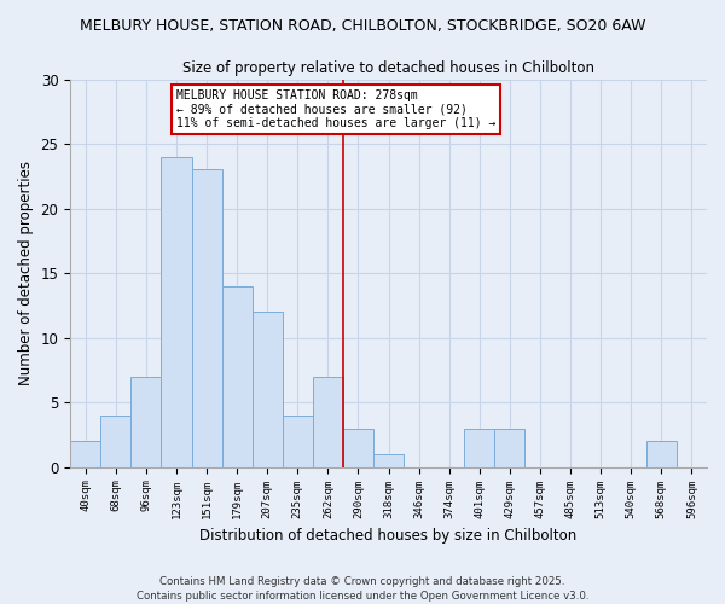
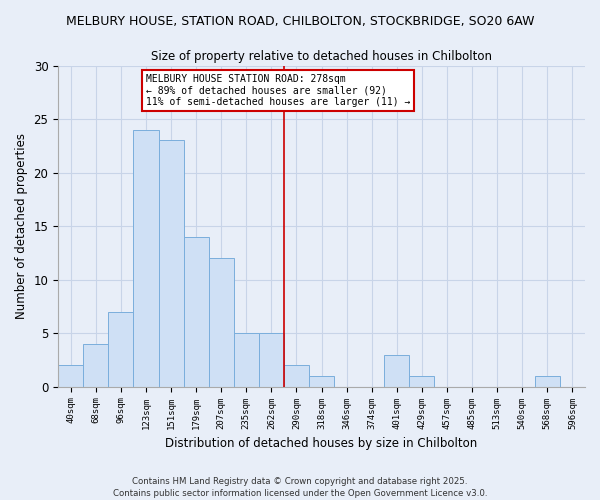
235sqm: 4 -> 5
262sqm: 7 -> 5
290sqm: 3 -> 2
429sqm: 3 -> 1
568sqm: 2 -> 1
